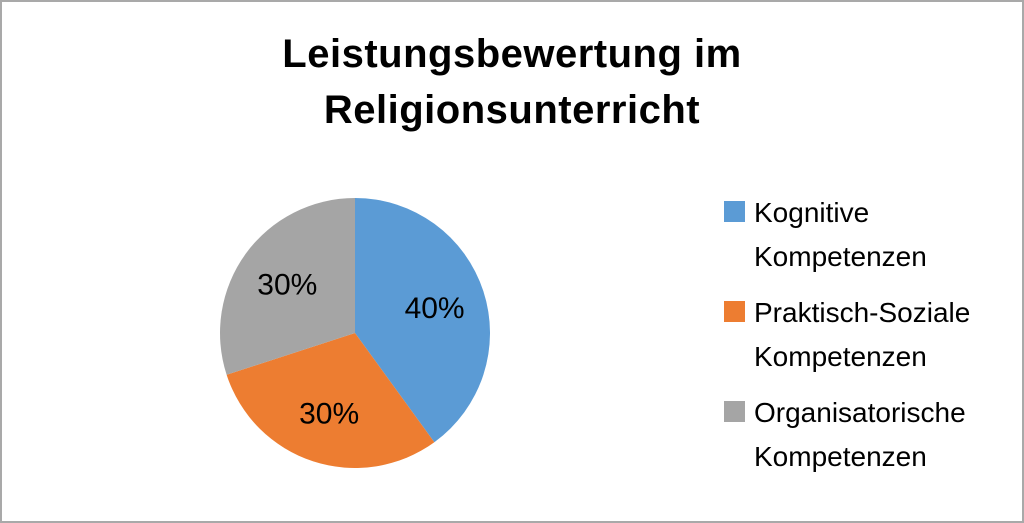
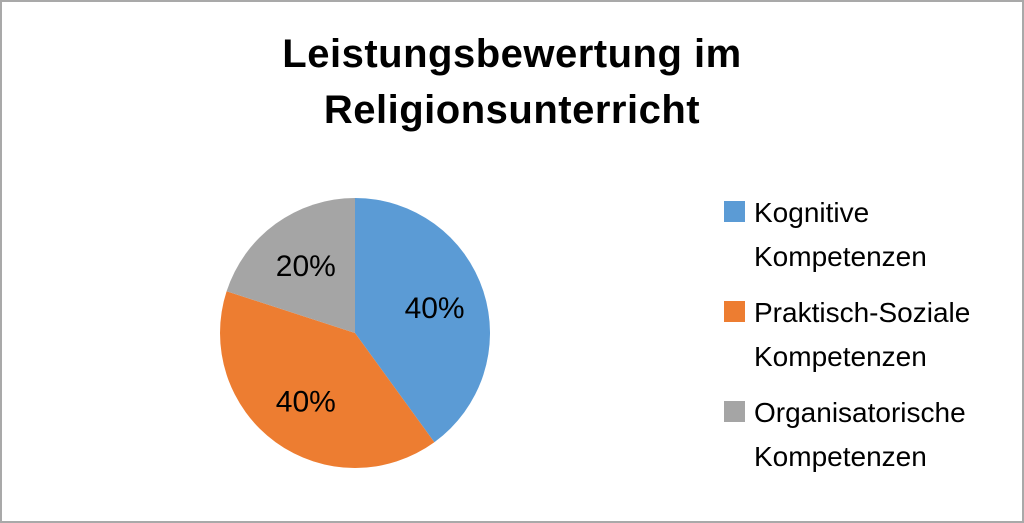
Praktisch-Soziale Kompetenzen: 30% -> 40%
Organisatorische Kompetenzen: 30% -> 20%
